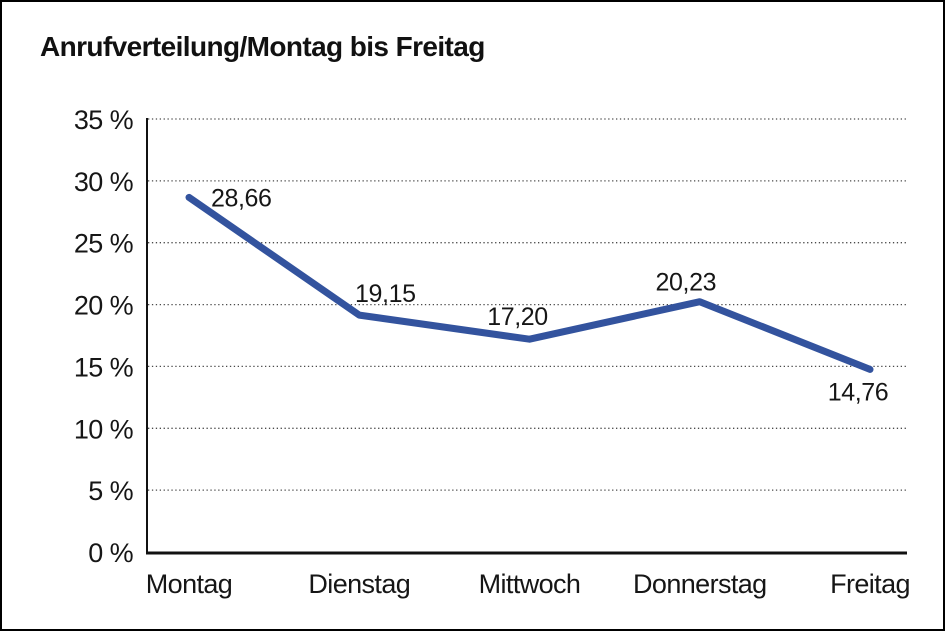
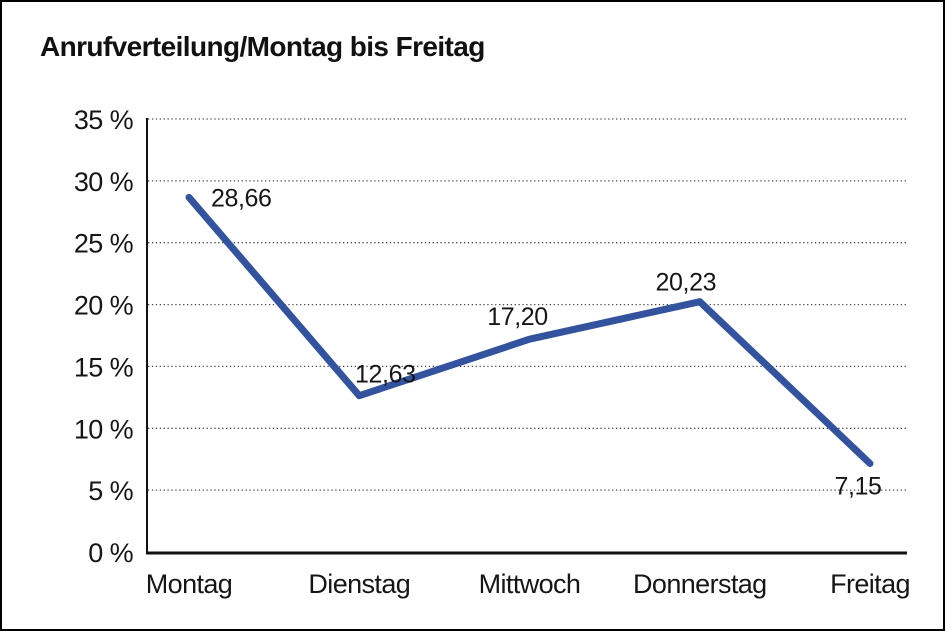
Dienstag: 19,15 -> 12,63
Freitag: 14,76 -> 7,15
